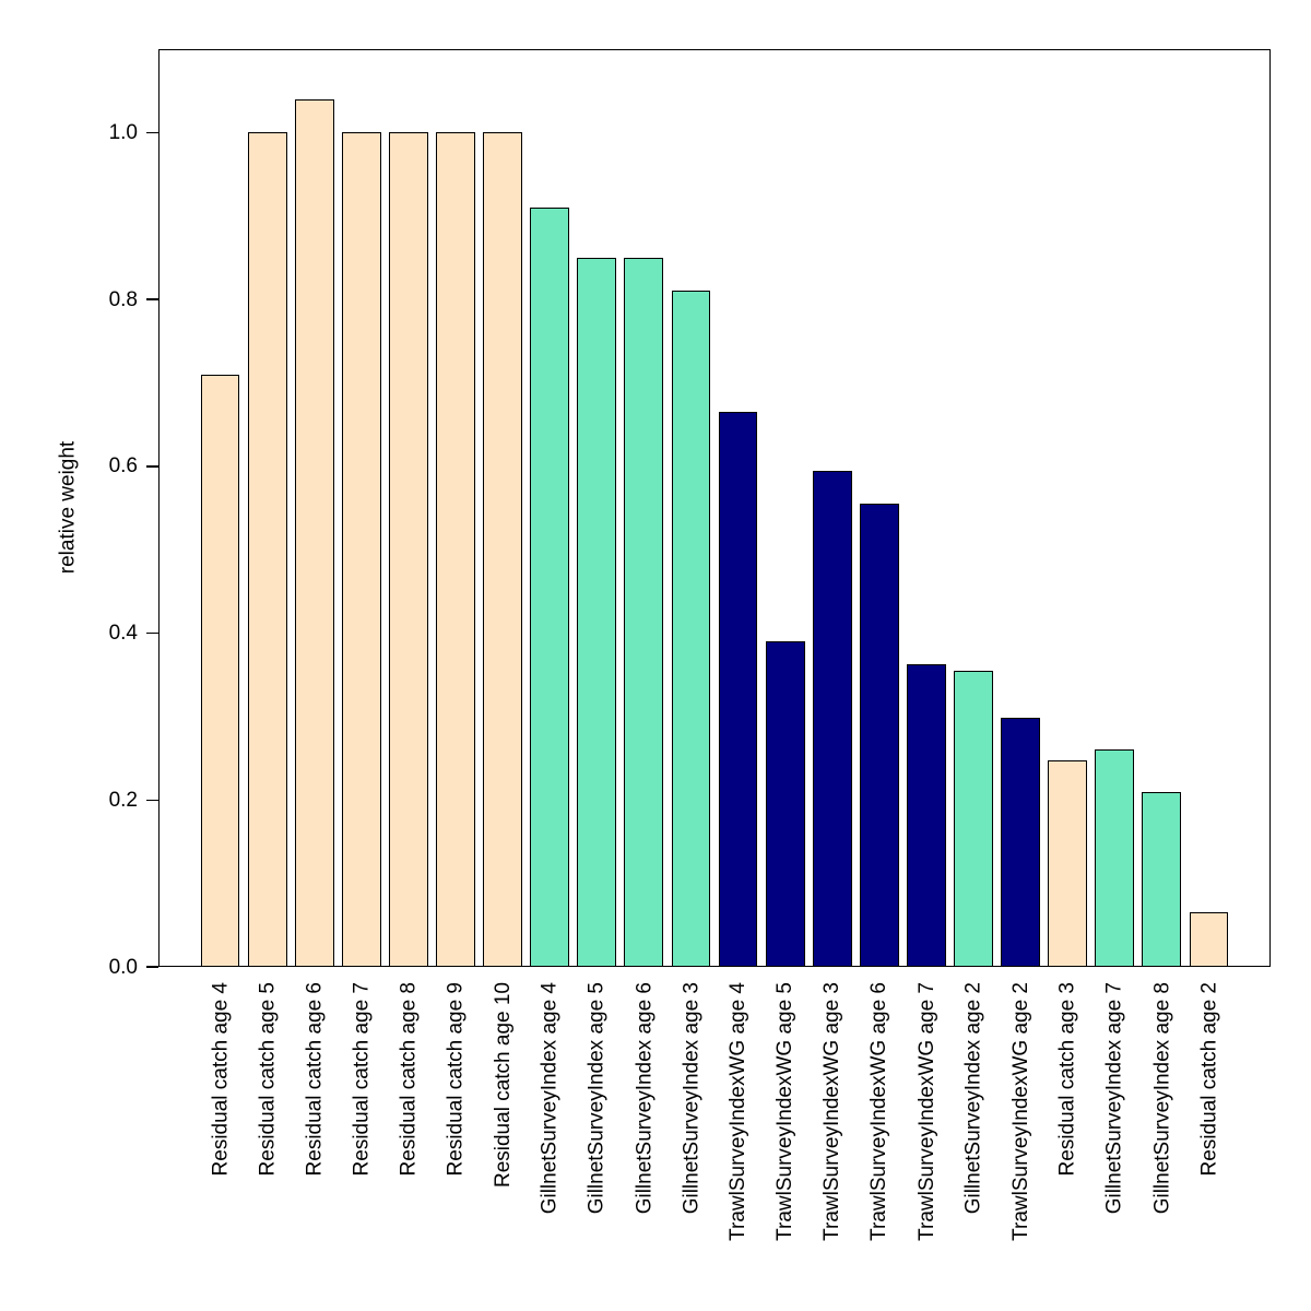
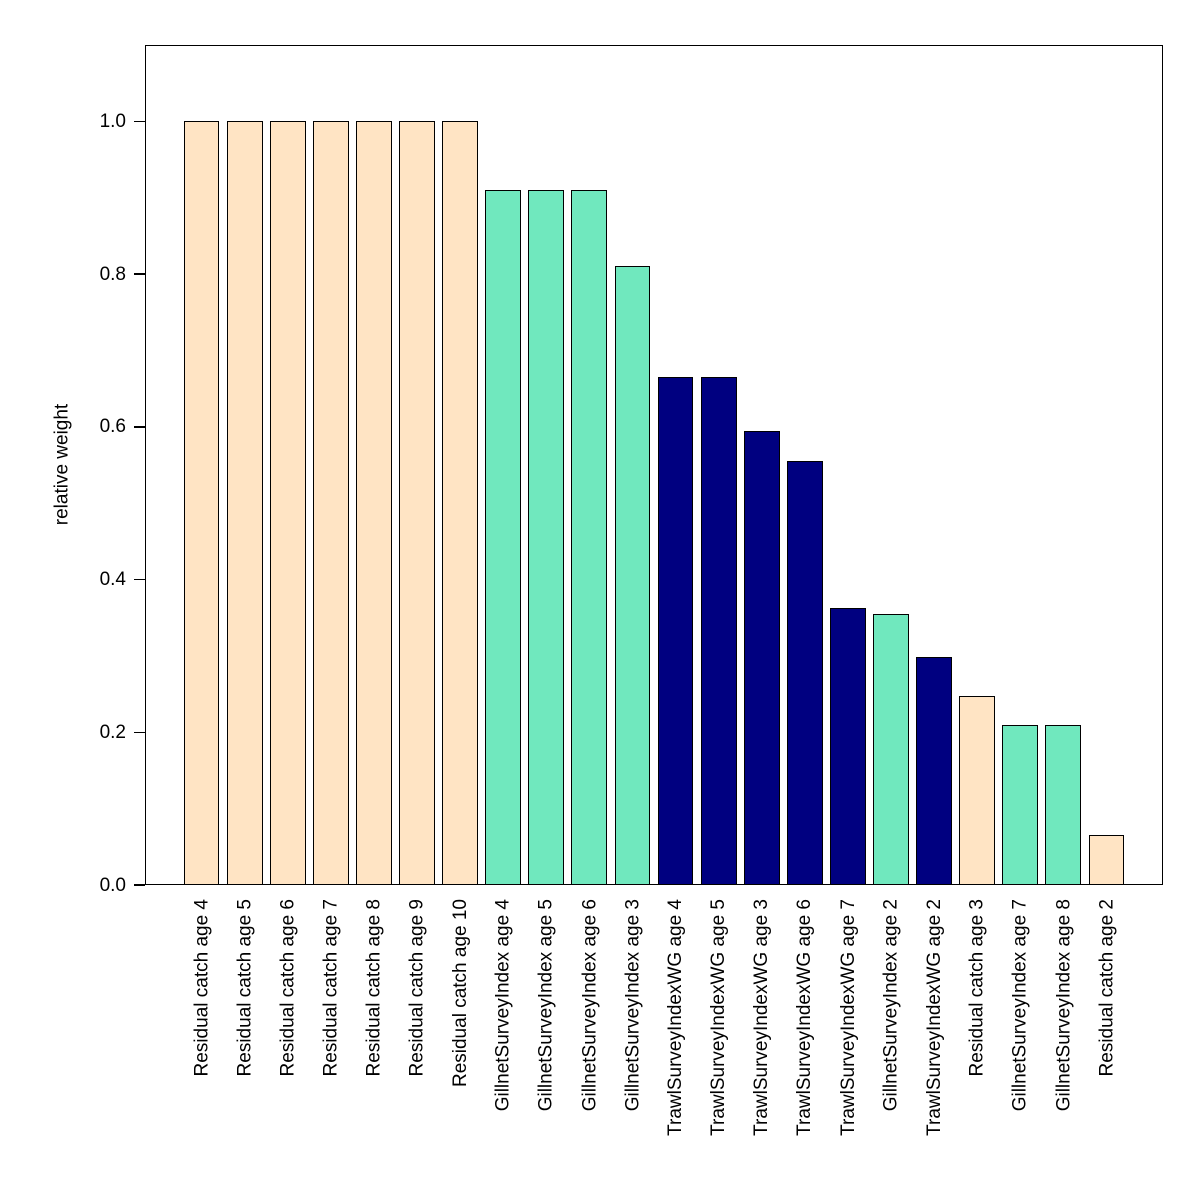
Residual catch age 4: 0.71 -> 1.00
Residual catch age 6: 1.04 -> 1.00
GillnetSurveyIndex age 5: 0.85 -> 0.91
GillnetSurveyIndex age 6: 0.85 -> 0.91
TrawlSurveyIndexWG age 5: 0.39 -> 0.67
GillnetSurveyIndex age 7: 0.26 -> 0.21
